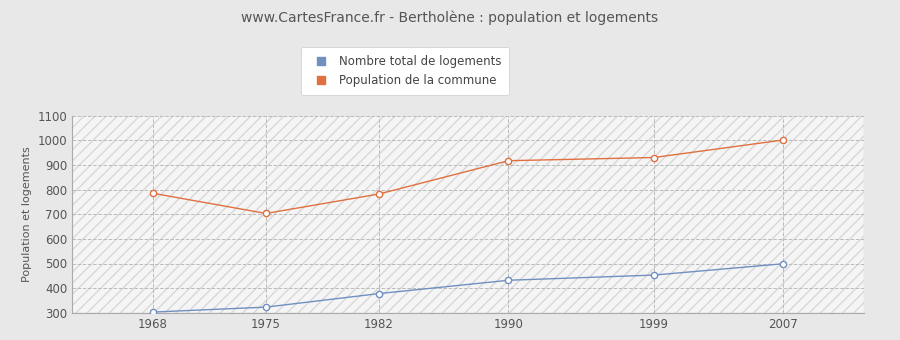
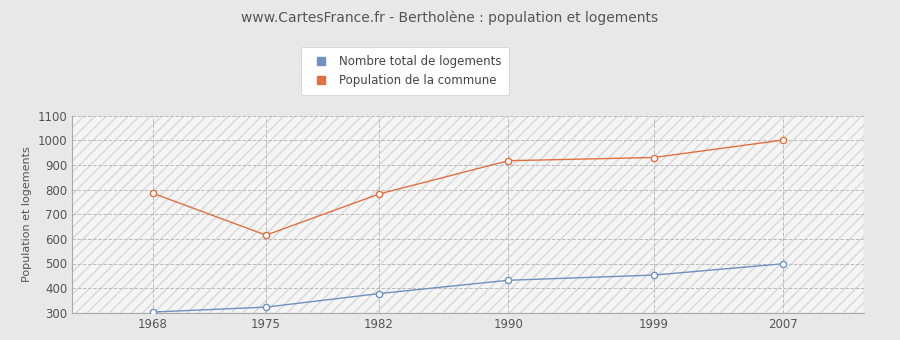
Population de la commune/1975: 703 -> 615
